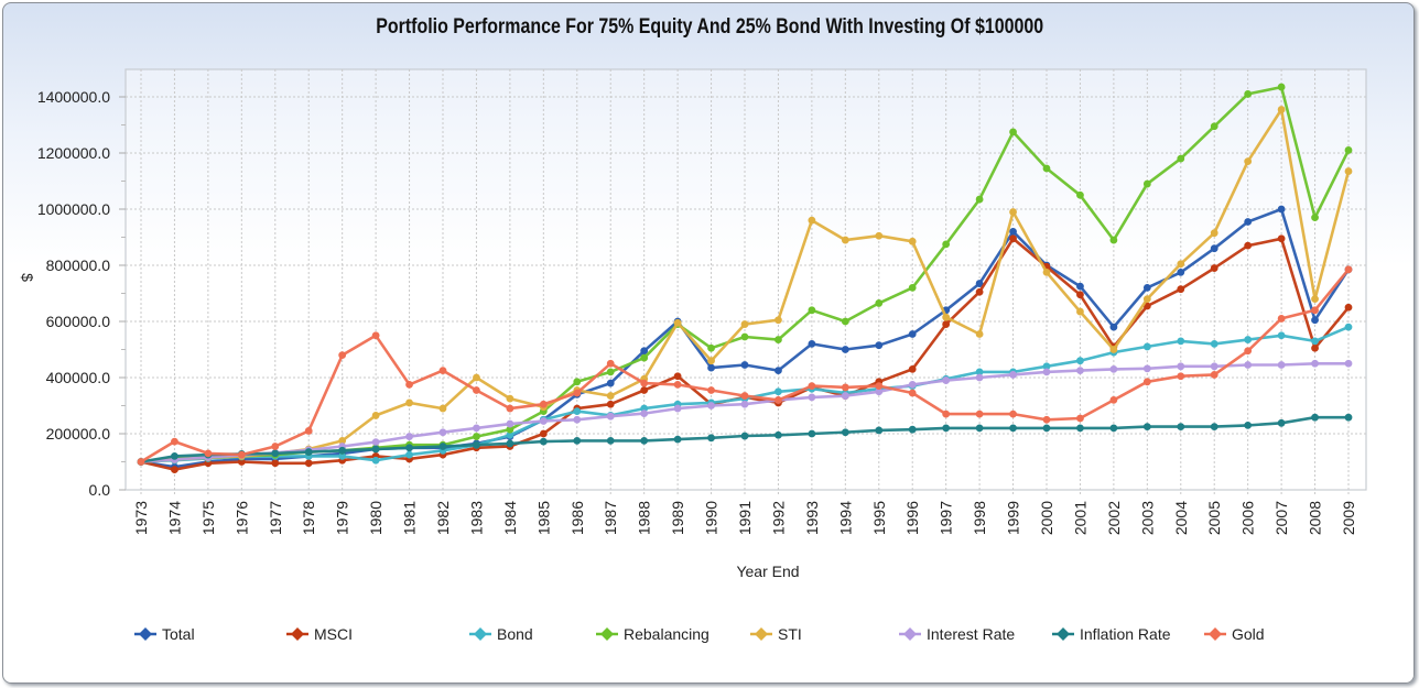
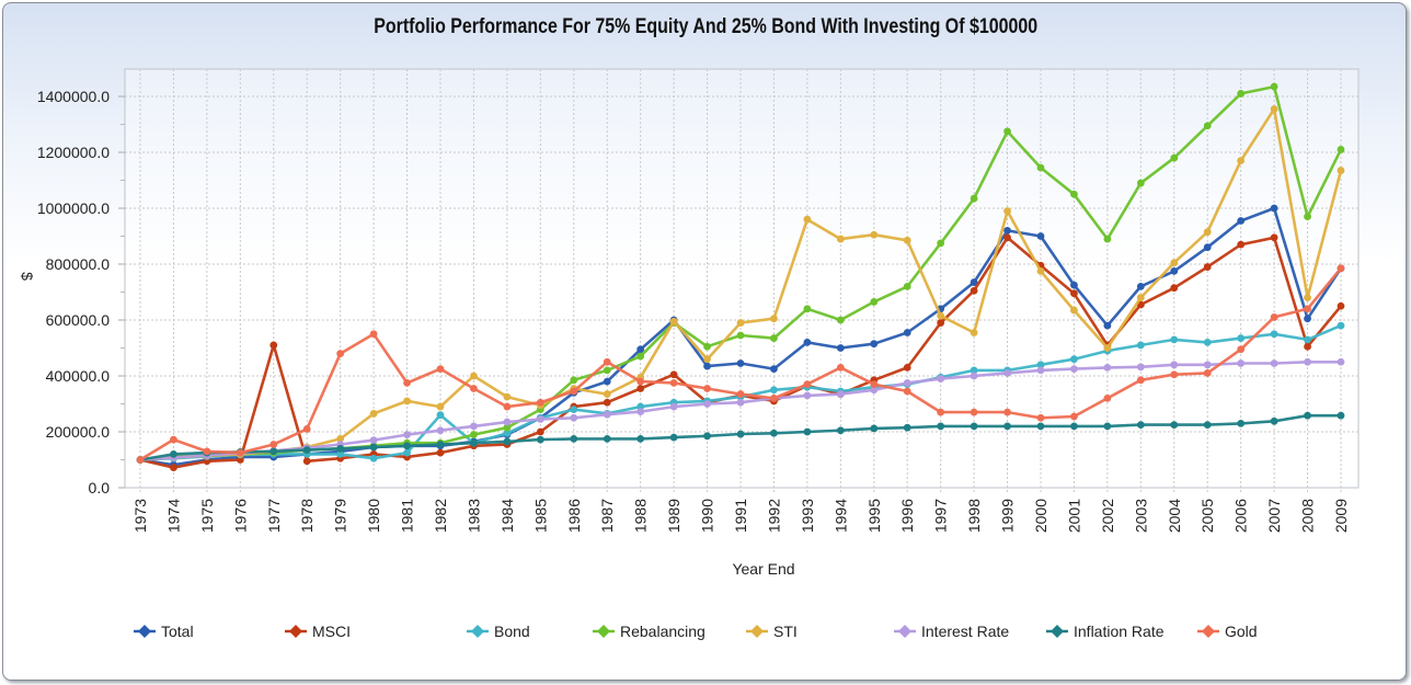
MSCI/1977: 100000 -> 510000
Bond/1982: 140000 -> 260000
Gold/1994: 360000 -> 430000
Total/2000: 800000 -> 900000
